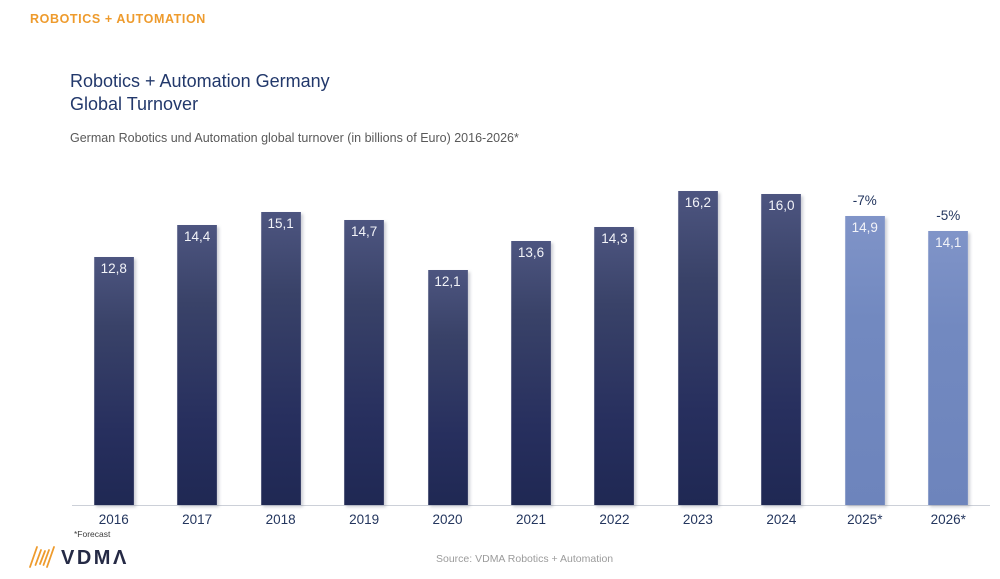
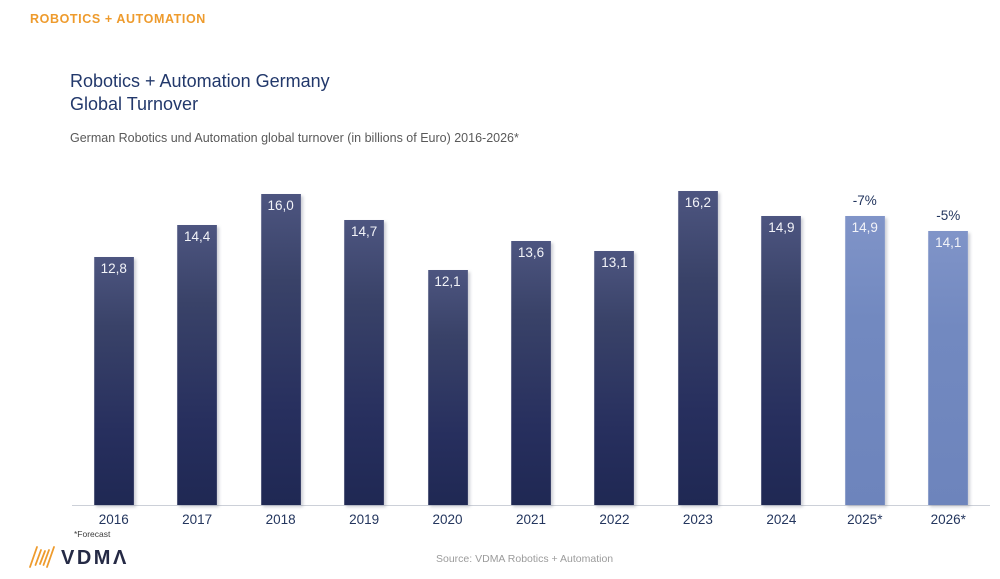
2018: 15,1 -> 16,0
2022: 14,3 -> 13,1
2024: 16,0 -> 14,9
